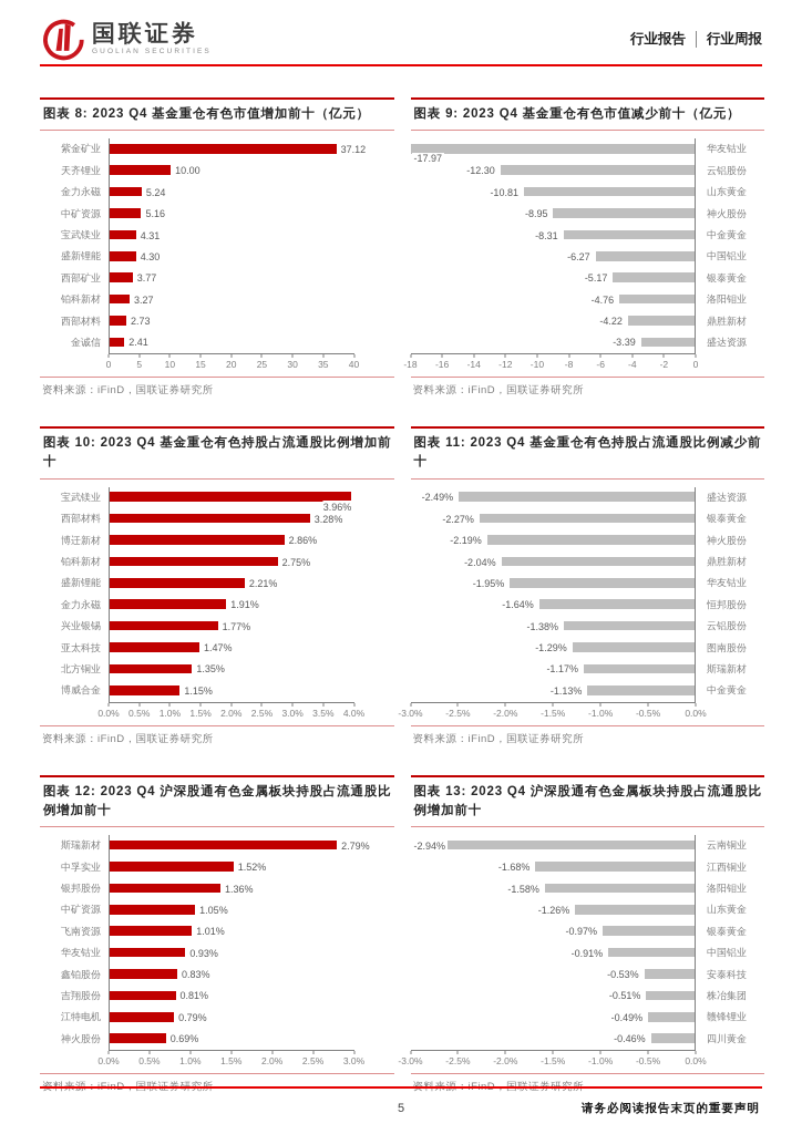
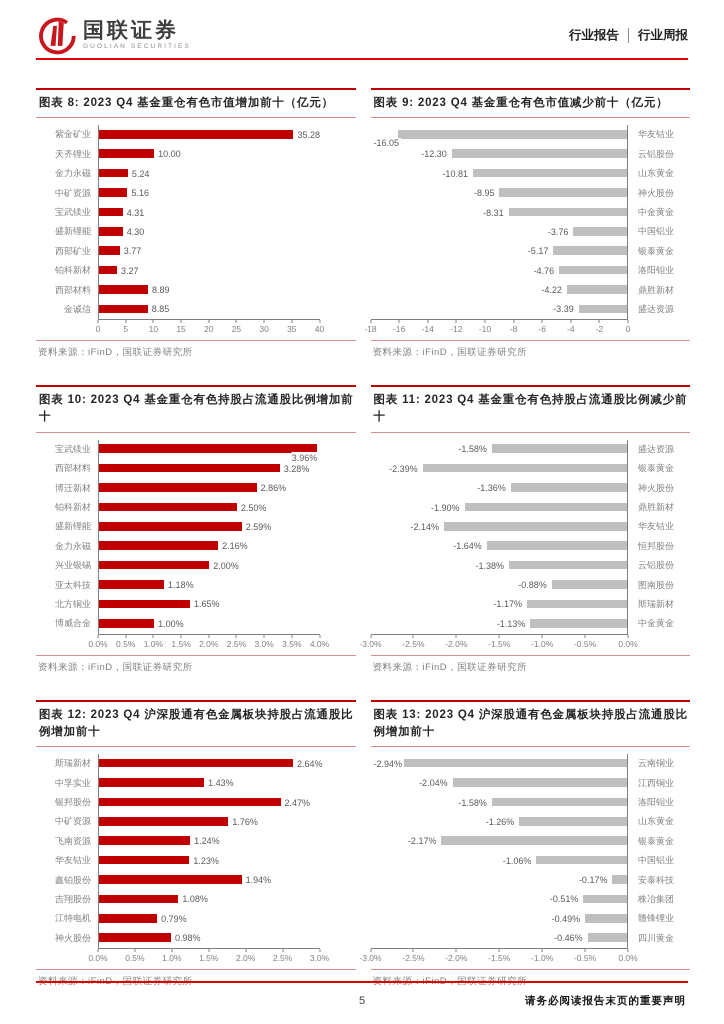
图表 8: 2023 Q4 基金重仓有色市值增加前十（亿元）/紫金矿业: 37.12 -> 35.28
图表 8: 2023 Q4 基金重仓有色市值增加前十（亿元）/西部材料: 2.73 -> 8.89
图表 8: 2023 Q4 基金重仓有色市值增加前十（亿元）/金诚信: 2.41 -> 8.85
图表 9: 2023 Q4 基金重仓有色市值减少前十（亿元）/华友钴业: -17.97 -> -16.05
图表 9: 2023 Q4 基金重仓有色市值减少前十（亿元）/中国铝业: -6.27 -> -3.76
图表 10: 2023 Q4 基金重仓有色持股占流通股比例增加前十/铂科新材: 2.75% -> 2.50%
图表 10: 2023 Q4 基金重仓有色持股占流通股比例增加前十/盛新锂能: 2.21% -> 2.59%
图表 10: 2023 Q4 基金重仓有色持股占流通股比例增加前十/金力永磁: 1.91% -> 2.16%
图表 10: 2023 Q4 基金重仓有色持股占流通股比例增加前十/兴业银锡: 1.77% -> 2.00%
图表 10: 2023 Q4 基金重仓有色持股占流通股比例增加前十/亚太科技: 1.47% -> 1.18%
图表 10: 2023 Q4 基金重仓有色持股占流通股比例增加前十/北方铜业: 1.35% -> 1.65%
图表 10: 2023 Q4 基金重仓有色持股占流通股比例增加前十/博威合金: 1.15% -> 1.00%
图表 11: 2023 Q4 基金重仓有色持股占流通股比例减少前十/盛达资源: -2.49% -> -1.58%
图表 11: 2023 Q4 基金重仓有色持股占流通股比例减少前十/银泰黄金: -2.27% -> -2.39%
图表 11: 2023 Q4 基金重仓有色持股占流通股比例减少前十/神火股份: -2.19% -> -1.36%
图表 11: 2023 Q4 基金重仓有色持股占流通股比例减少前十/鼎胜新材: -2.04% -> -1.90%
图表 11: 2023 Q4 基金重仓有色持股占流通股比例减少前十/华友钴业: -1.95% -> -2.14%
图表 11: 2023 Q4 基金重仓有色持股占流通股比例减少前十/图南股份: -1.29% -> -0.88%
图表 12: 2023 Q4 沪深股通有色金属板块持股占流通股比例增加前十/斯瑞新材: 2.79% -> 2.64%
图表 12: 2023 Q4 沪深股通有色金属板块持股占流通股比例增加前十/中孚实业: 1.52% -> 1.43%
图表 12: 2023 Q4 沪深股通有色金属板块持股占流通股比例增加前十/银邦股份: 1.36% -> 2.47%
图表 12: 2023 Q4 沪深股通有色金属板块持股占流通股比例增加前十/中矿资源: 1.05% -> 1.76%
图表 12: 2023 Q4 沪深股通有色金属板块持股占流通股比例增加前十/飞南资源: 1.01% -> 1.24%
图表 12: 2023 Q4 沪深股通有色金属板块持股占流通股比例增加前十/华友钴业: 0.93% -> 1.23%
图表 12: 2023 Q4 沪深股通有色金属板块持股占流通股比例增加前十/鑫铂股份: 0.83% -> 1.94%
图表 12: 2023 Q4 沪深股通有色金属板块持股占流通股比例增加前十/吉翔股份: 0.81% -> 1.08%
图表 12: 2023 Q4 沪深股通有色金属板块持股占流通股比例增加前十/神火股份: 0.69% -> 0.98%
图表 13: 2023 Q4 沪深股通有色金属板块持股占流通股比例增加前十/江西铜业: -1.68% -> -2.04%
图表 13: 2023 Q4 沪深股通有色金属板块持股占流通股比例增加前十/银泰黄金: -0.97% -> -2.17%
图表 13: 2023 Q4 沪深股通有色金属板块持股占流通股比例增加前十/中国铝业: -0.91% -> -1.06%
图表 13: 2023 Q4 沪深股通有色金属板块持股占流通股比例增加前十/安泰科技: -0.53% -> -0.17%
